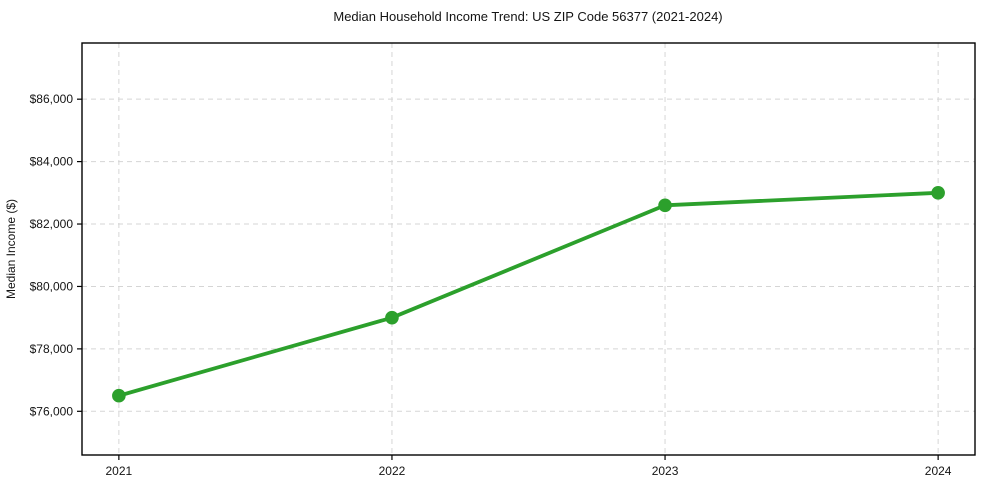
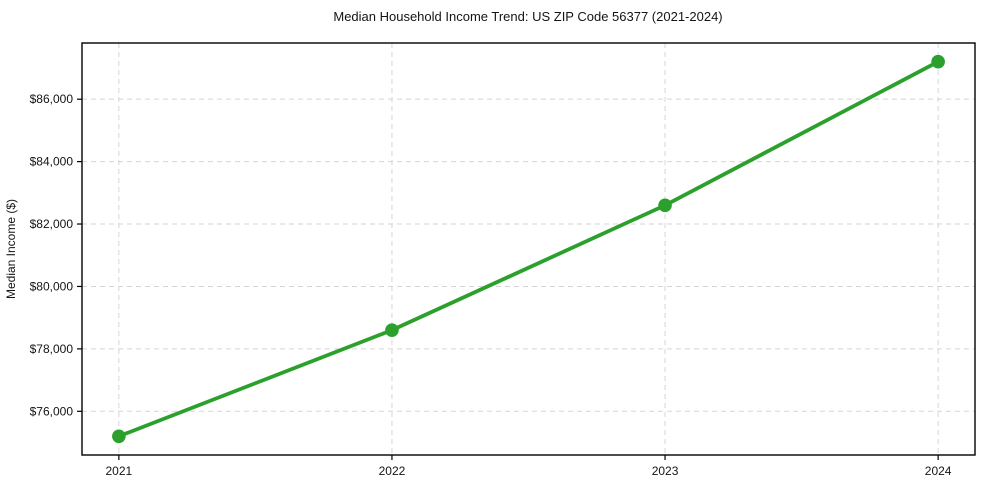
2021: $76500 -> $75200
2022: $79000 -> $78600
2024: $83000 -> $87200
